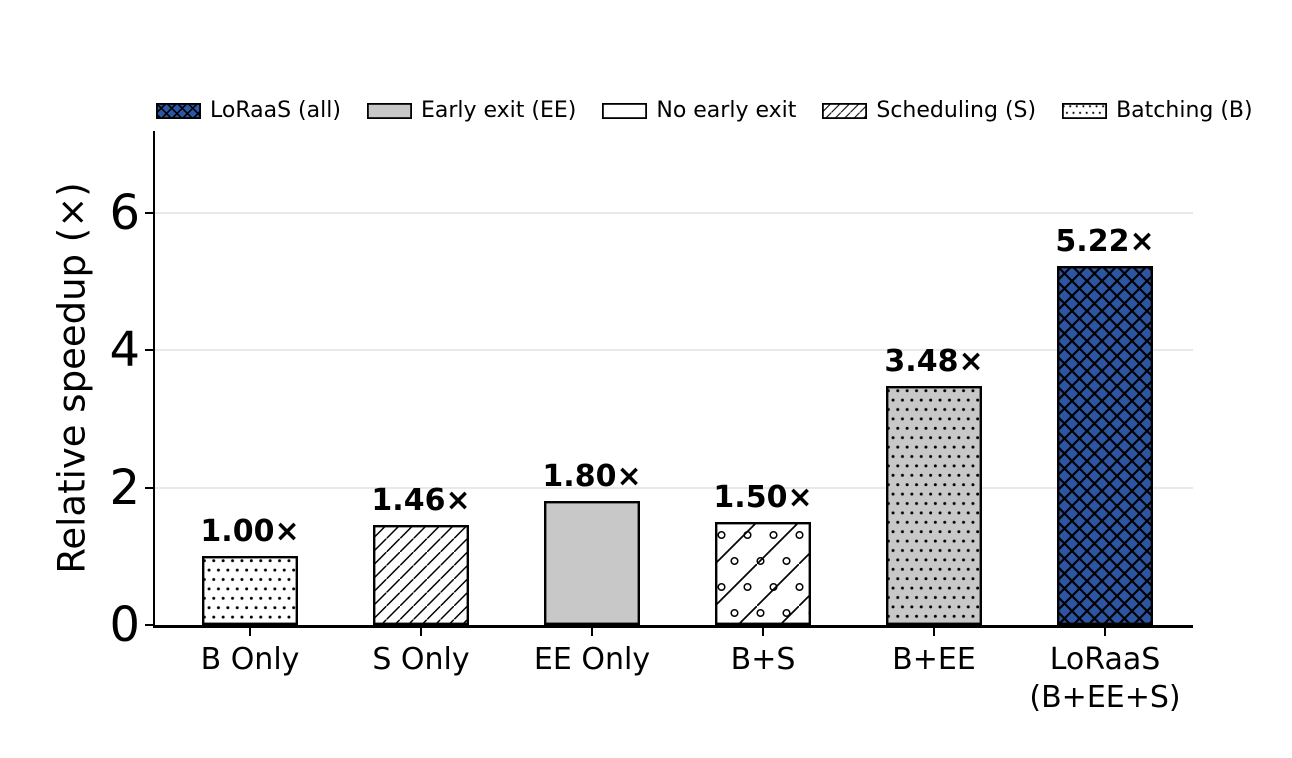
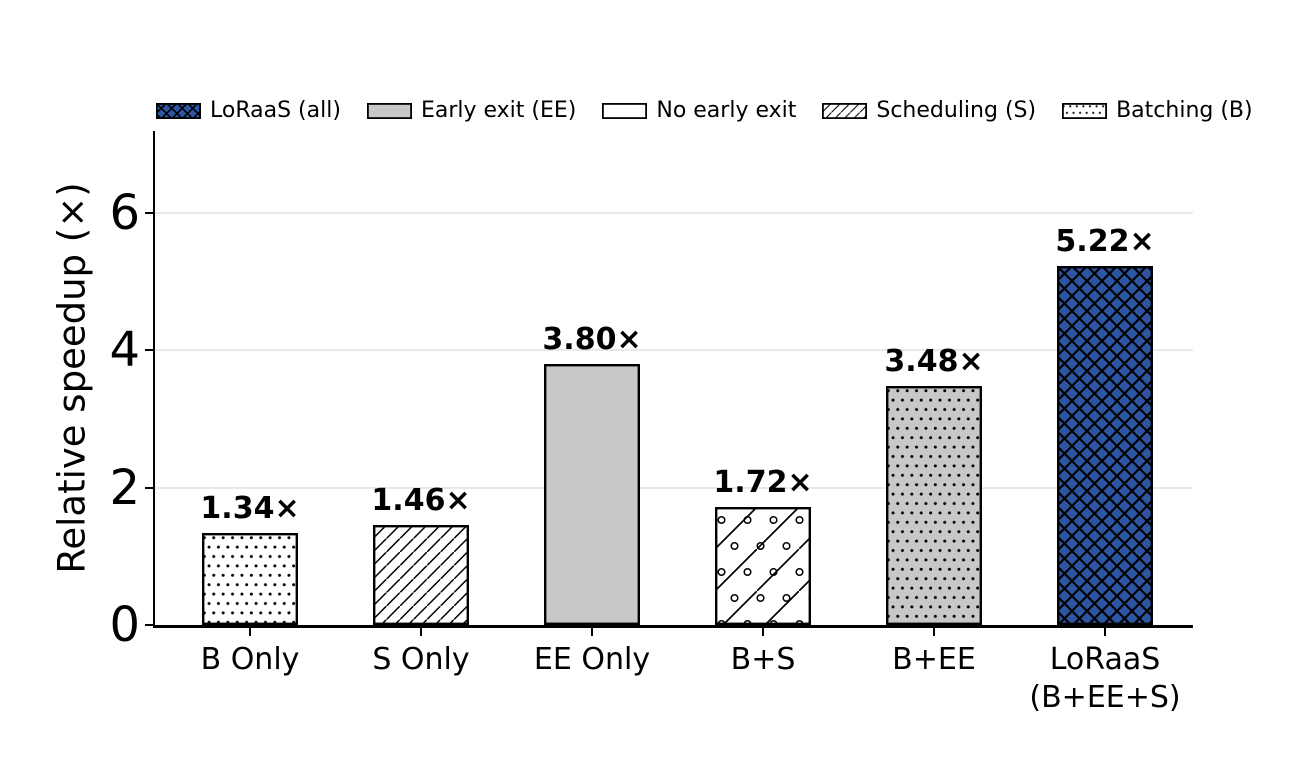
B Only: 1.00 -> 1.34
EE Only: 1.80 -> 3.80
B+S: 1.50 -> 1.72
